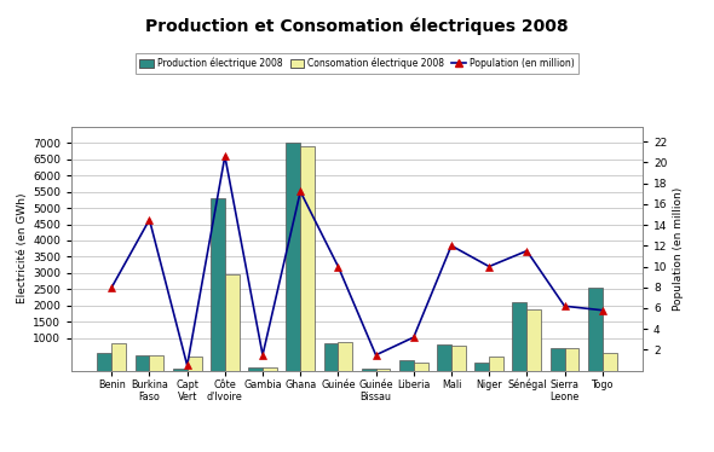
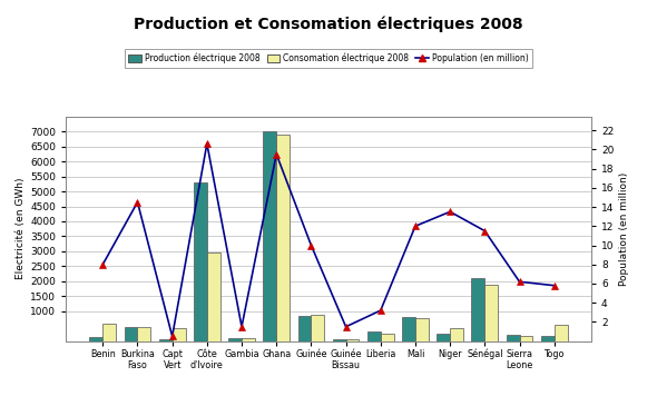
Production électrique 2008/Benin: 550 -> 120
Consomation électrique 2008/Benin: 850 -> 600
Population (en million)/Ghana: 17.2 -> 19.5
Population (en million)/Niger: 10.0 -> 13.5
Production électrique 2008/Sierra Leone: 700 -> 220
Consomation électrique 2008/Sierra Leone: 700 -> 170
Production électrique 2008/Togo: 2550 -> 160
